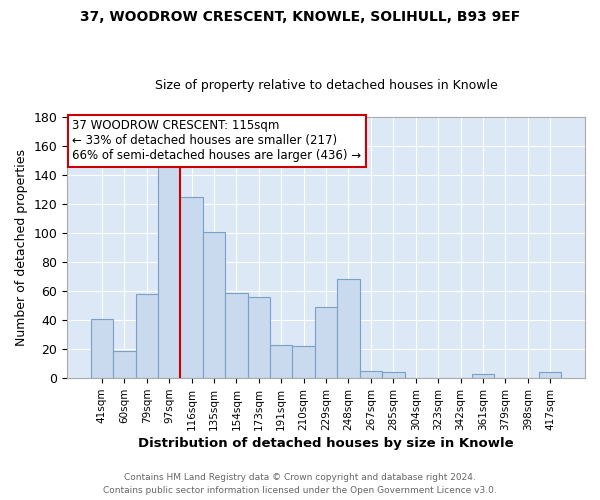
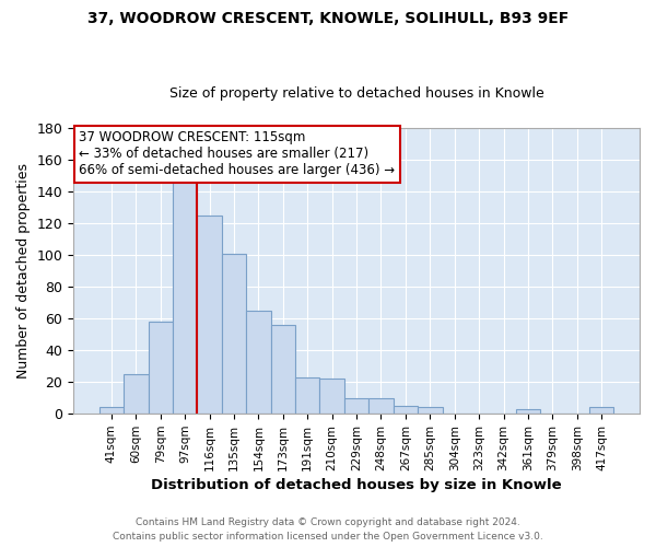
41sqm: 41 -> 4
60sqm: 19 -> 25
154sqm: 59 -> 65
229sqm: 49 -> 10
248sqm: 68 -> 10
